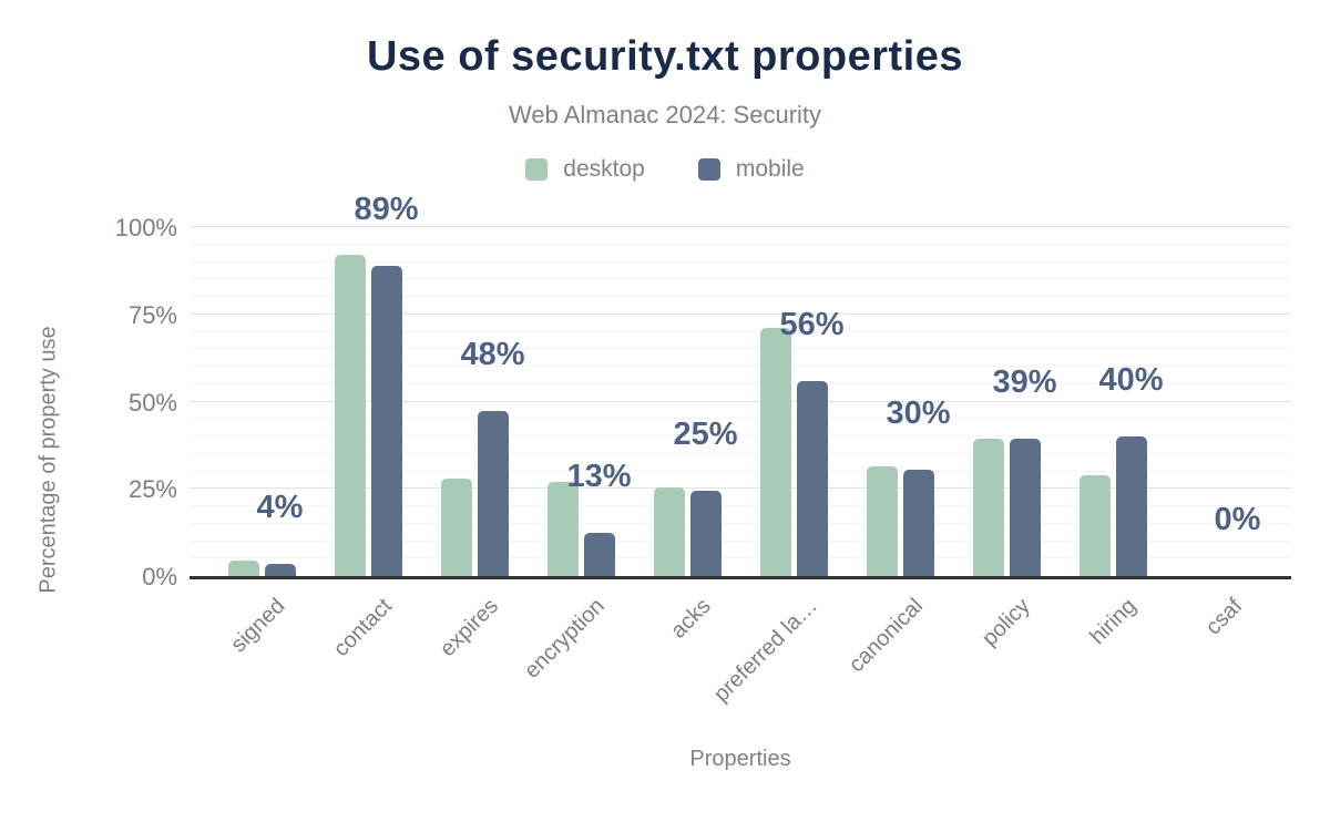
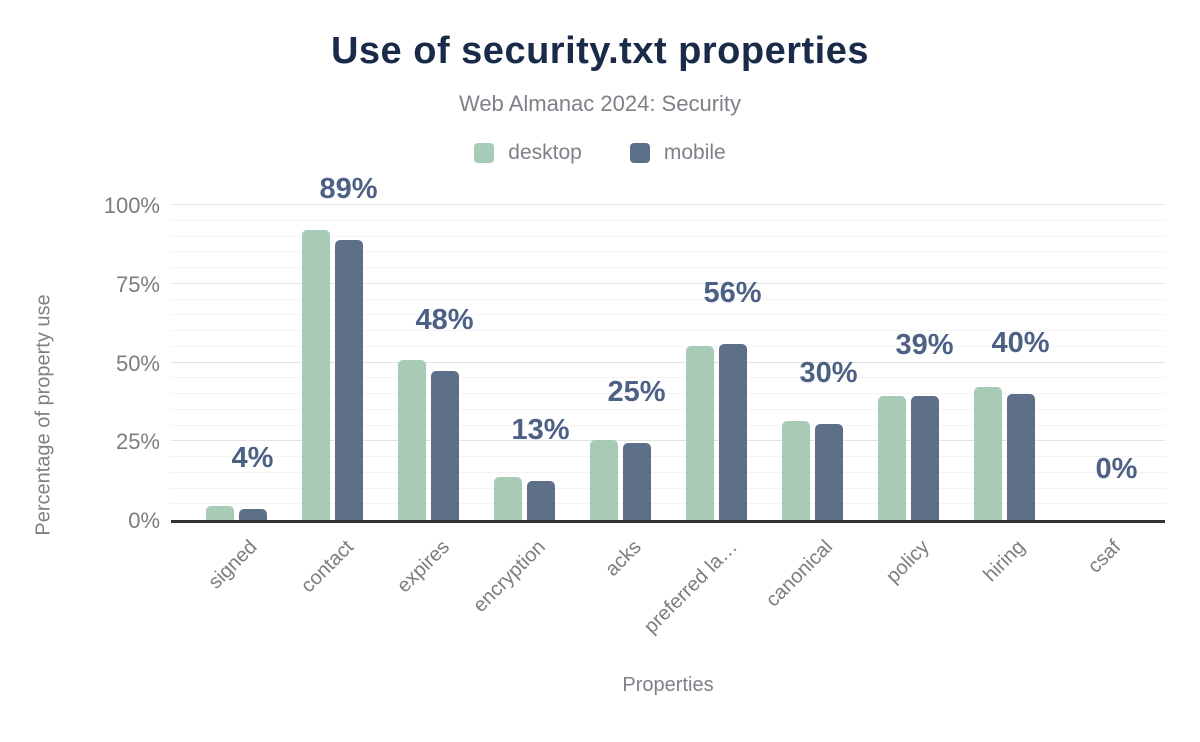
desktop/expires: 28% -> 51%
desktop/encryption: 27% -> 14%
desktop/preferred la…: 71% -> 55%
desktop/hiring: 29% -> 42%
